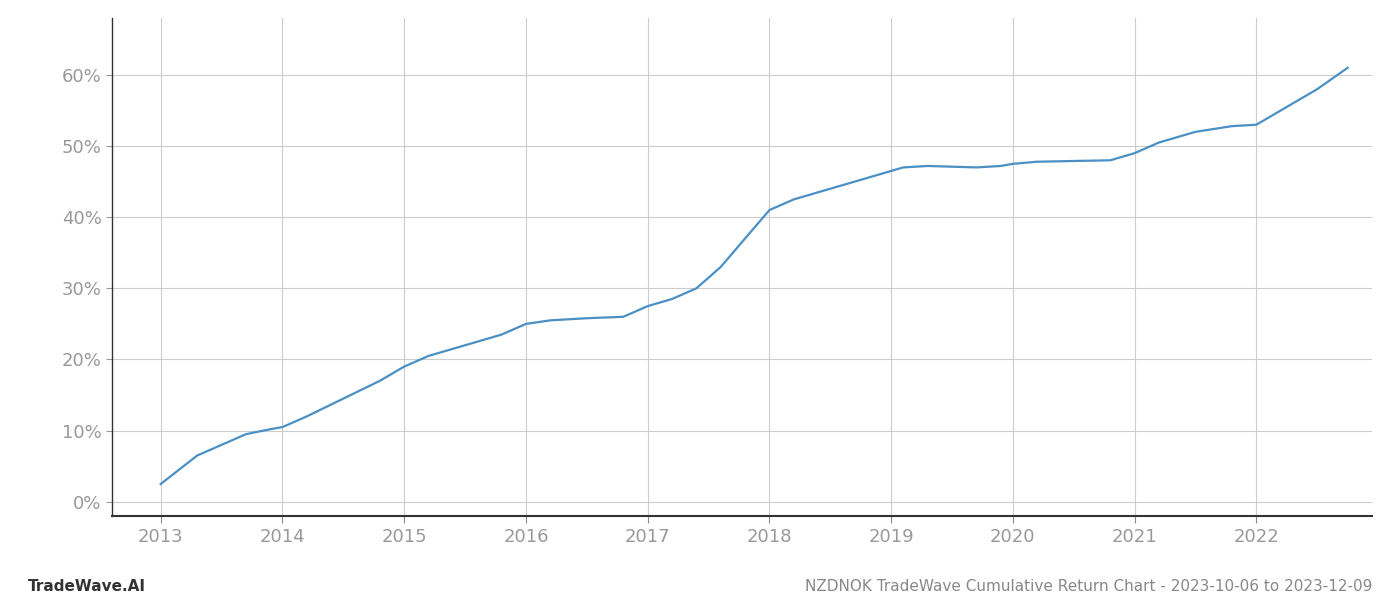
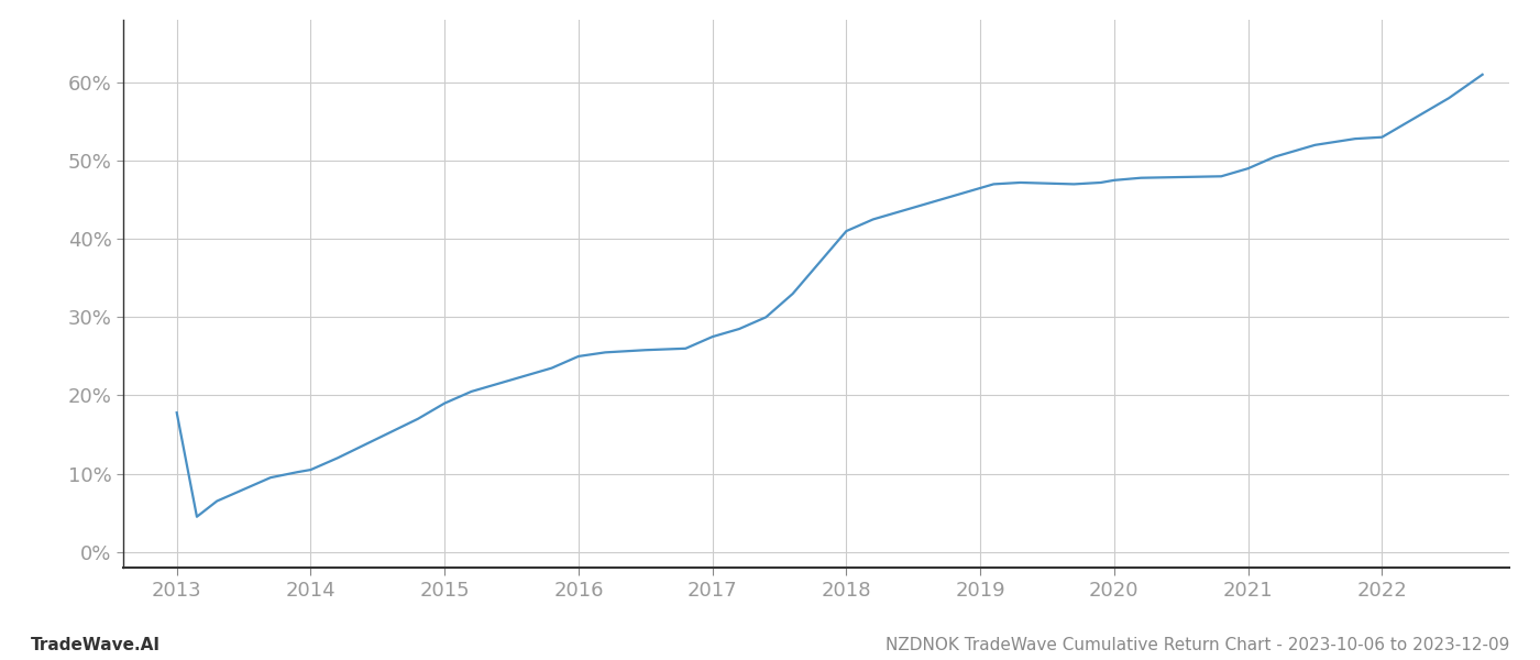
2013: 2.5% -> 17.8%
